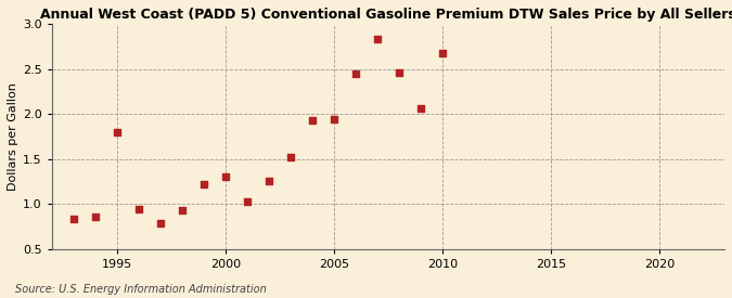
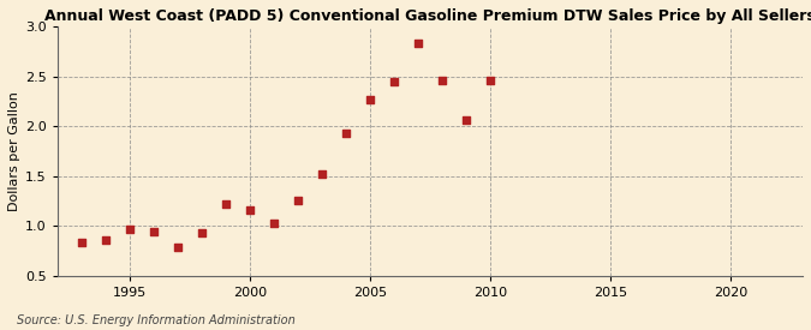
1995: 1.80 -> 0.97
2000: 1.30 -> 1.16
2005: 1.94 -> 2.27
2010: 2.68 -> 2.46
